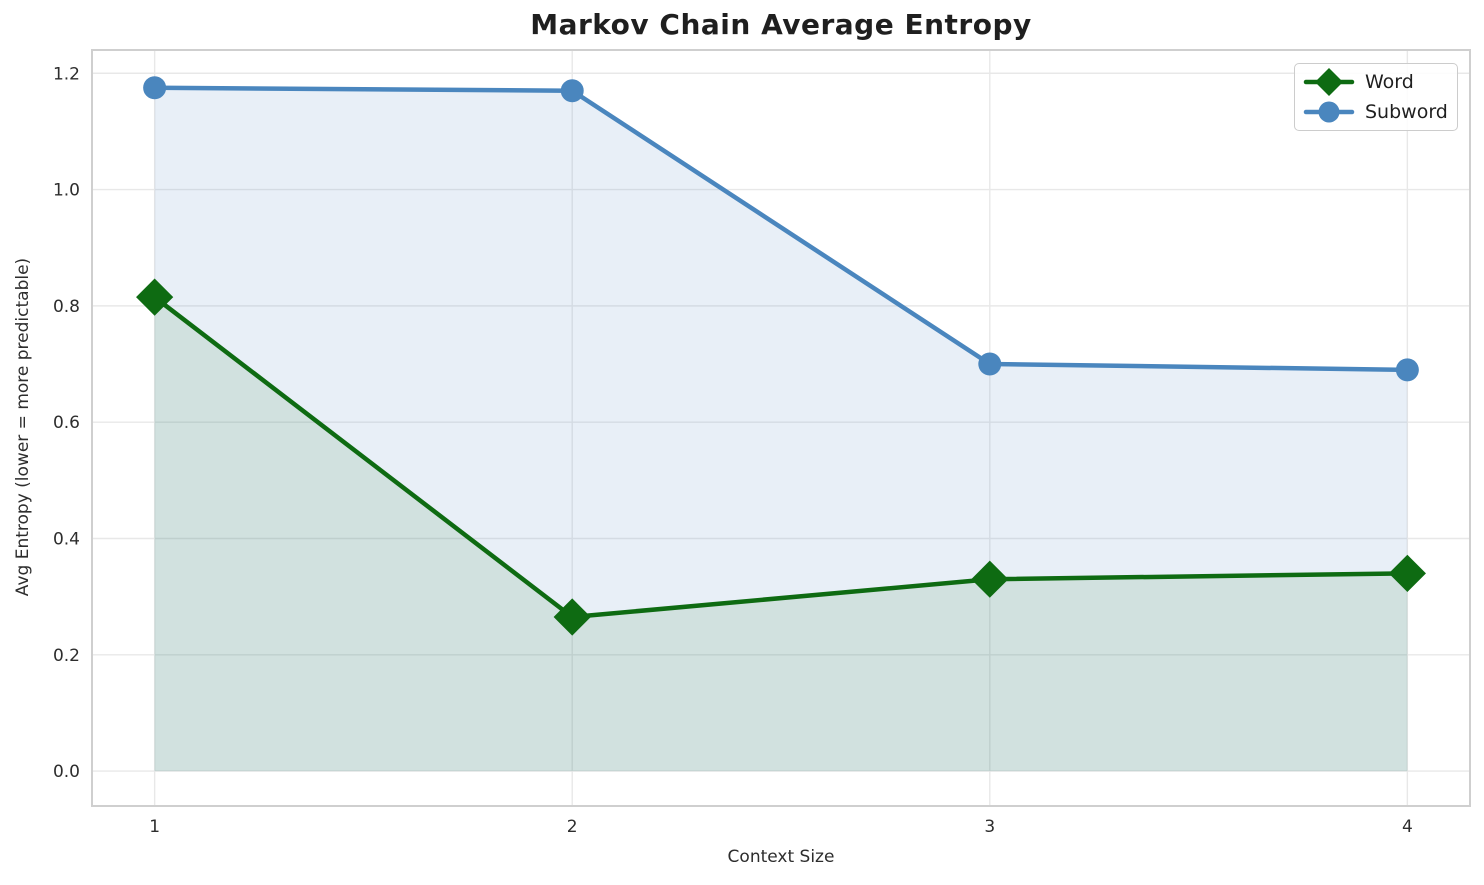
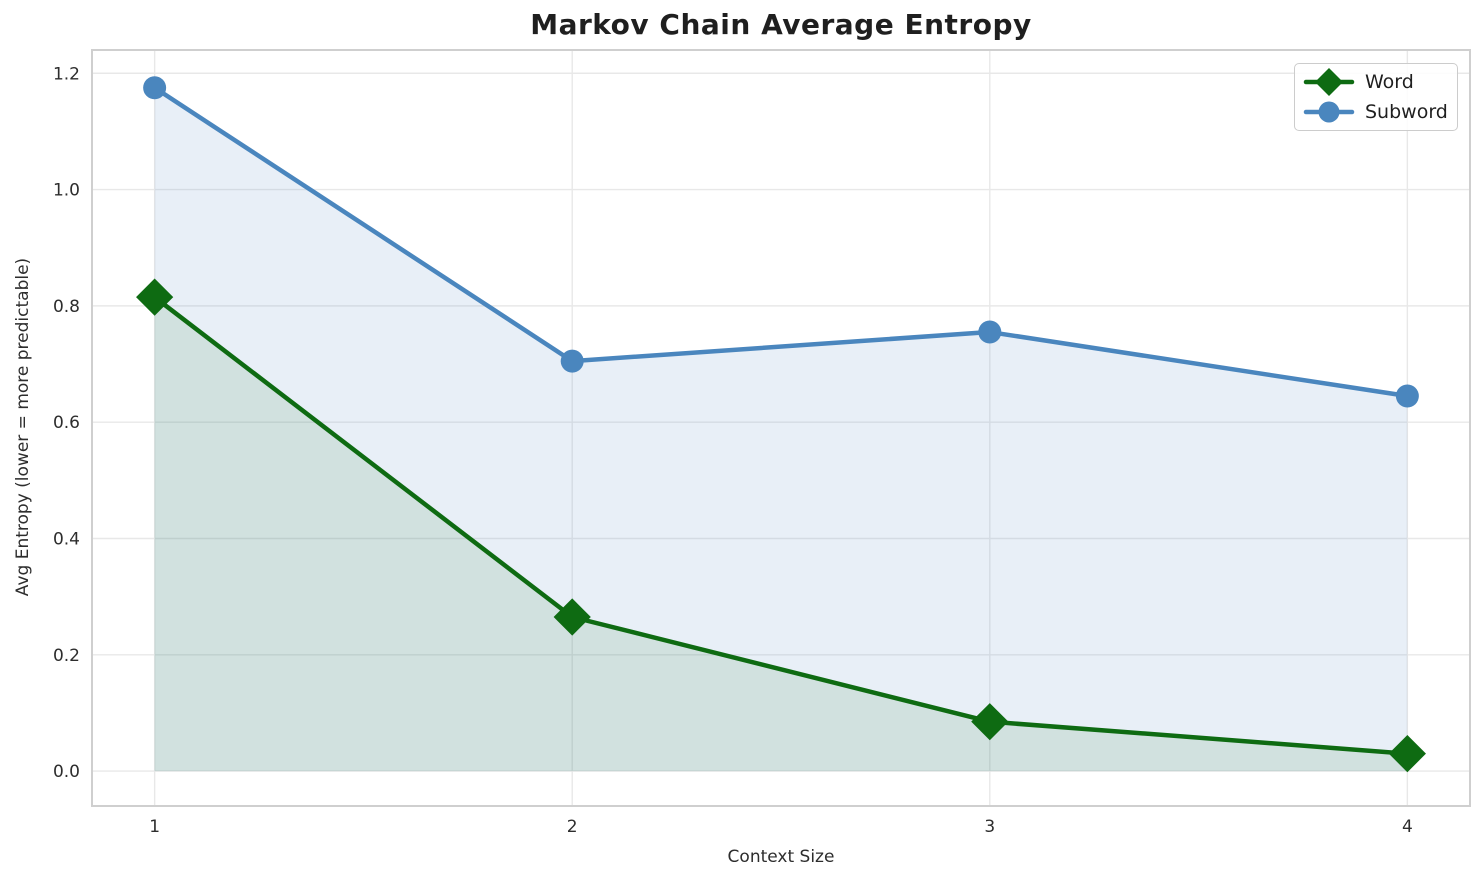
Subword/2: 1.17 -> 0.70
Word/3: 0.33 -> 0.09
Subword/3: 0.70 -> 0.76
Word/4: 0.34 -> 0.03
Subword/4: 0.69 -> 0.65
